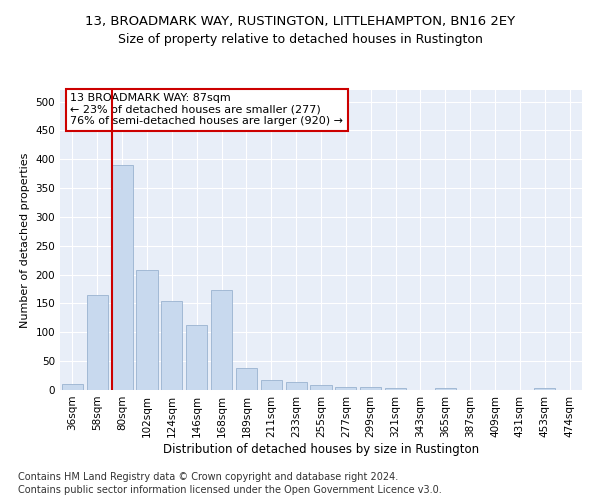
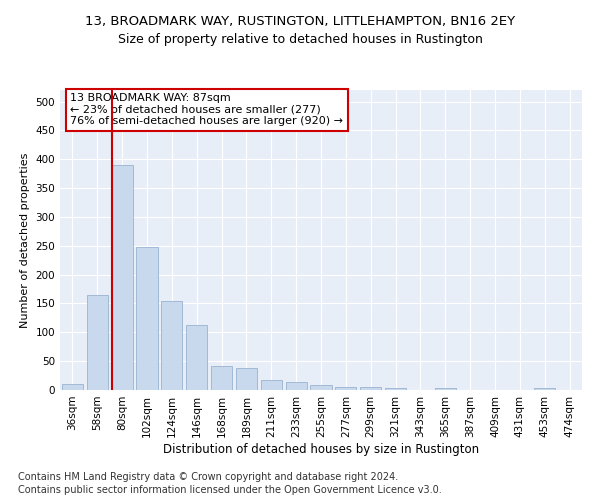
102sqm: 208 -> 248
168sqm: 174 -> 42
